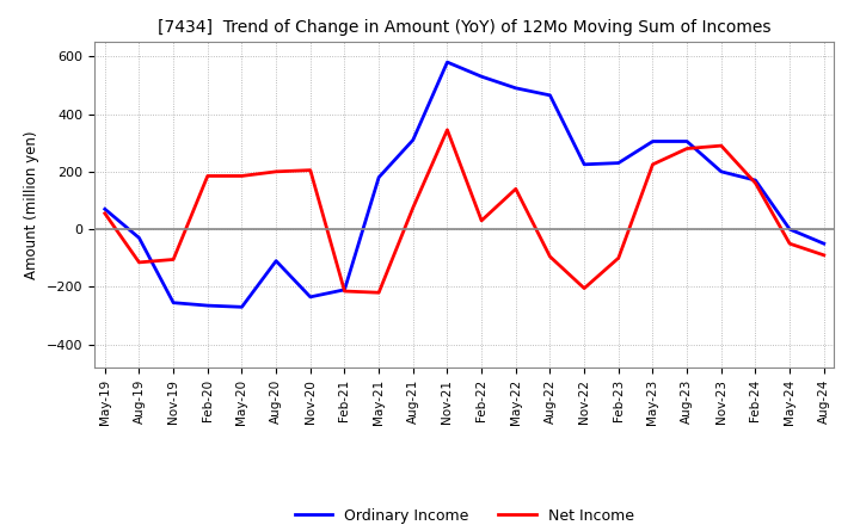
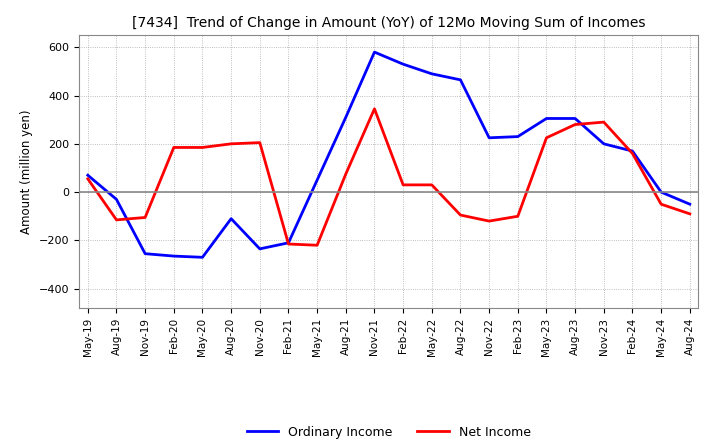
Ordinary Income/May-21: 180 -> 50
Net Income/May-22: 140 -> 30
Net Income/Nov-22: -205 -> -120
